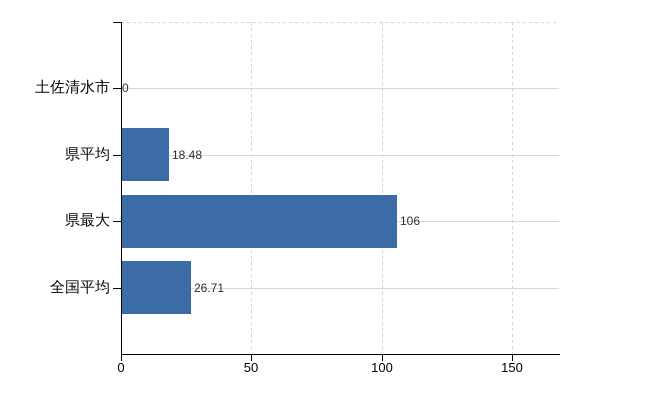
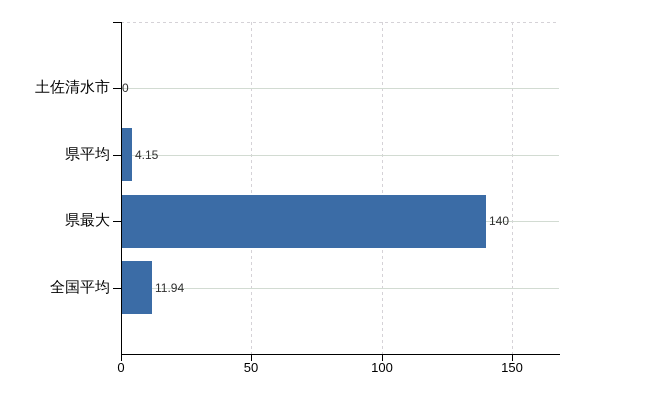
県平均: 18.48 -> 4.15
県最大: 106 -> 140
全国平均: 26.71 -> 11.94
